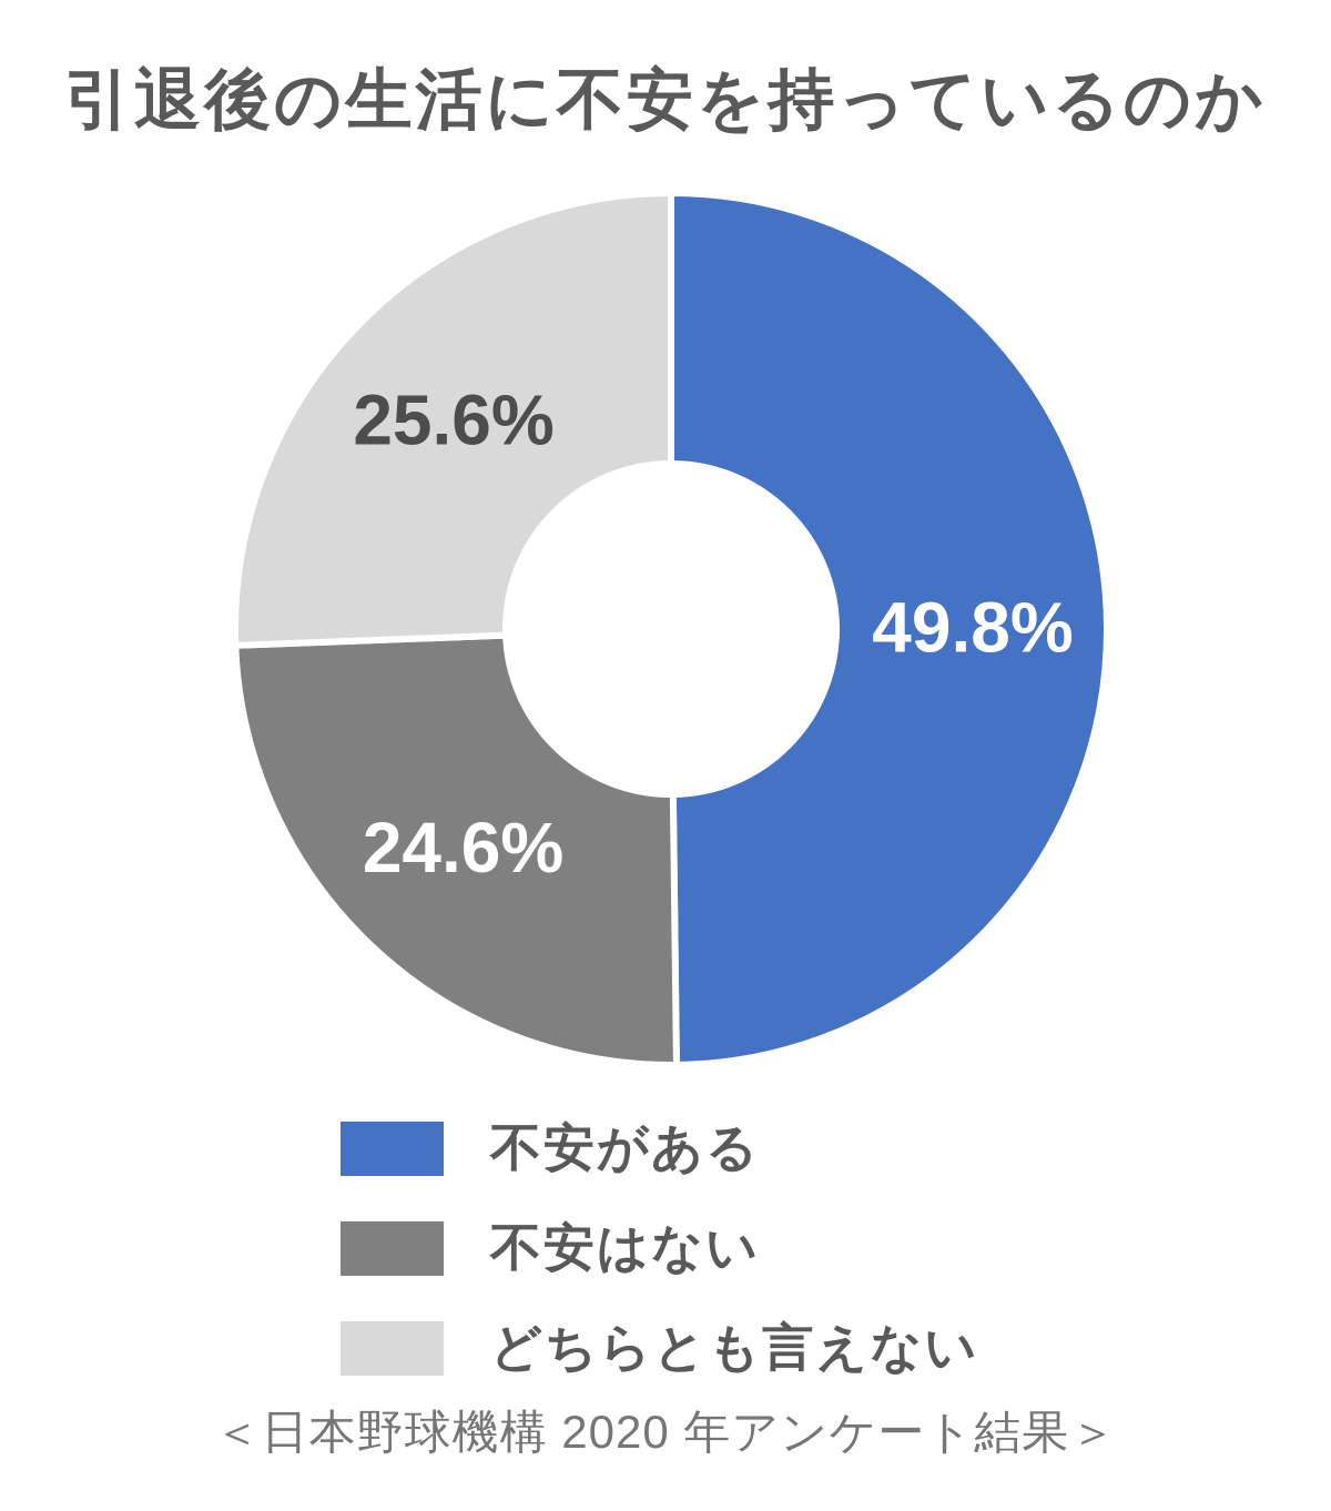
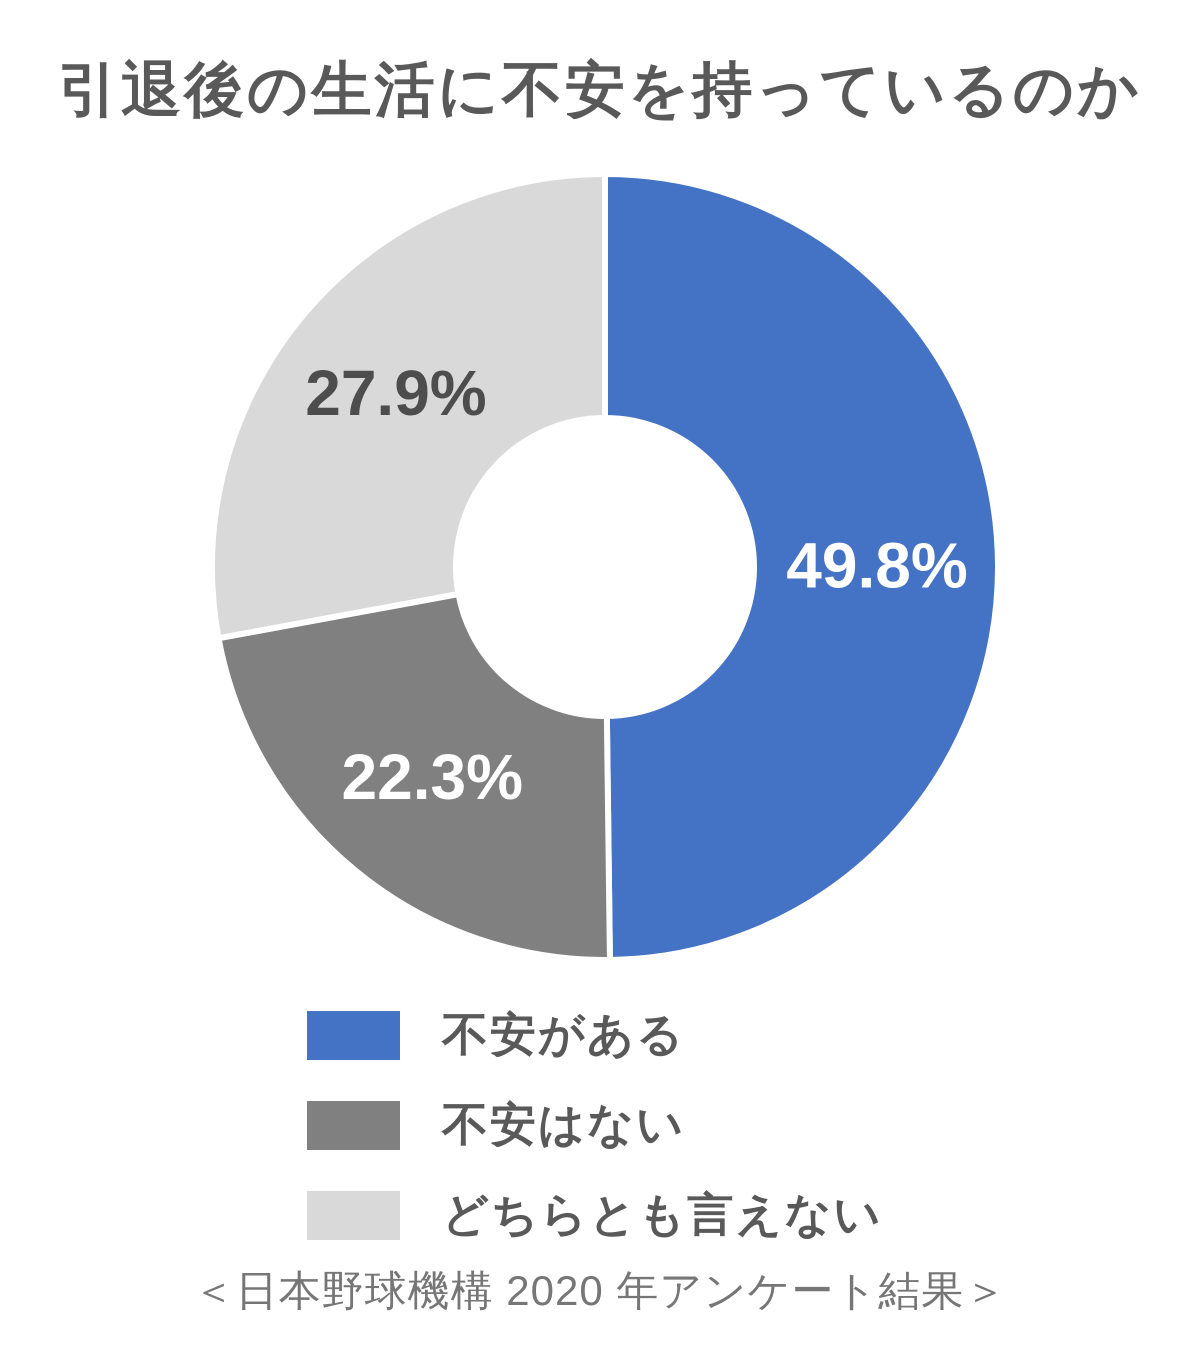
不安はない: 24.6% -> 22.3%
どちらとも言えない: 25.6% -> 27.9%
